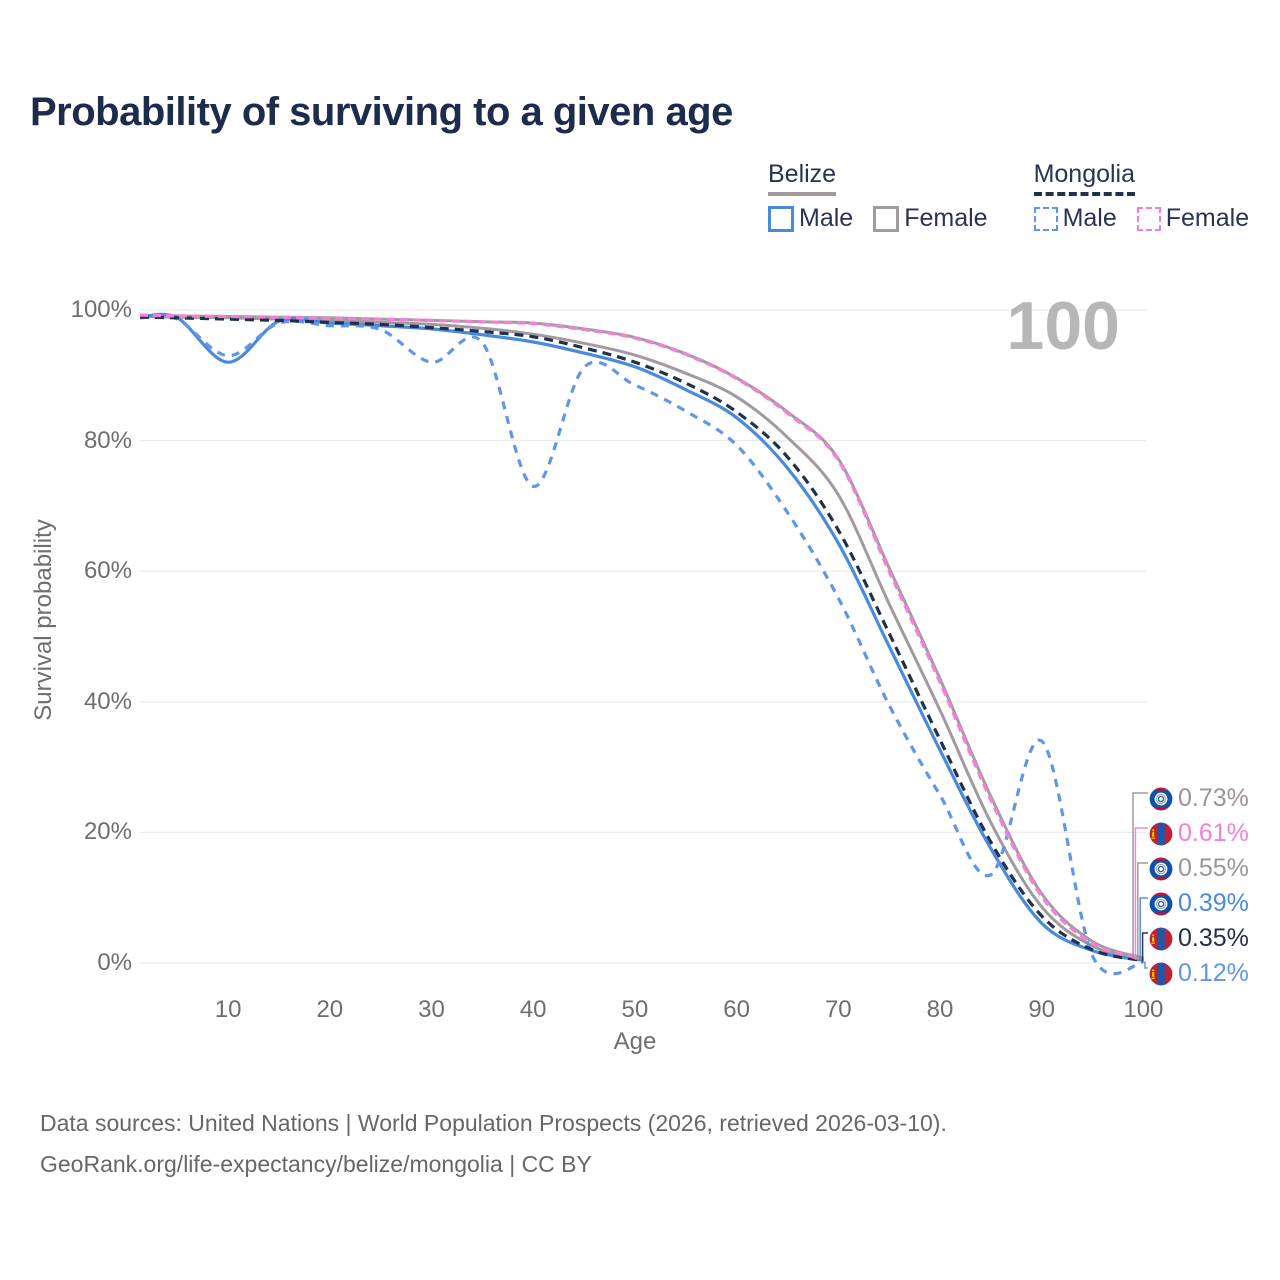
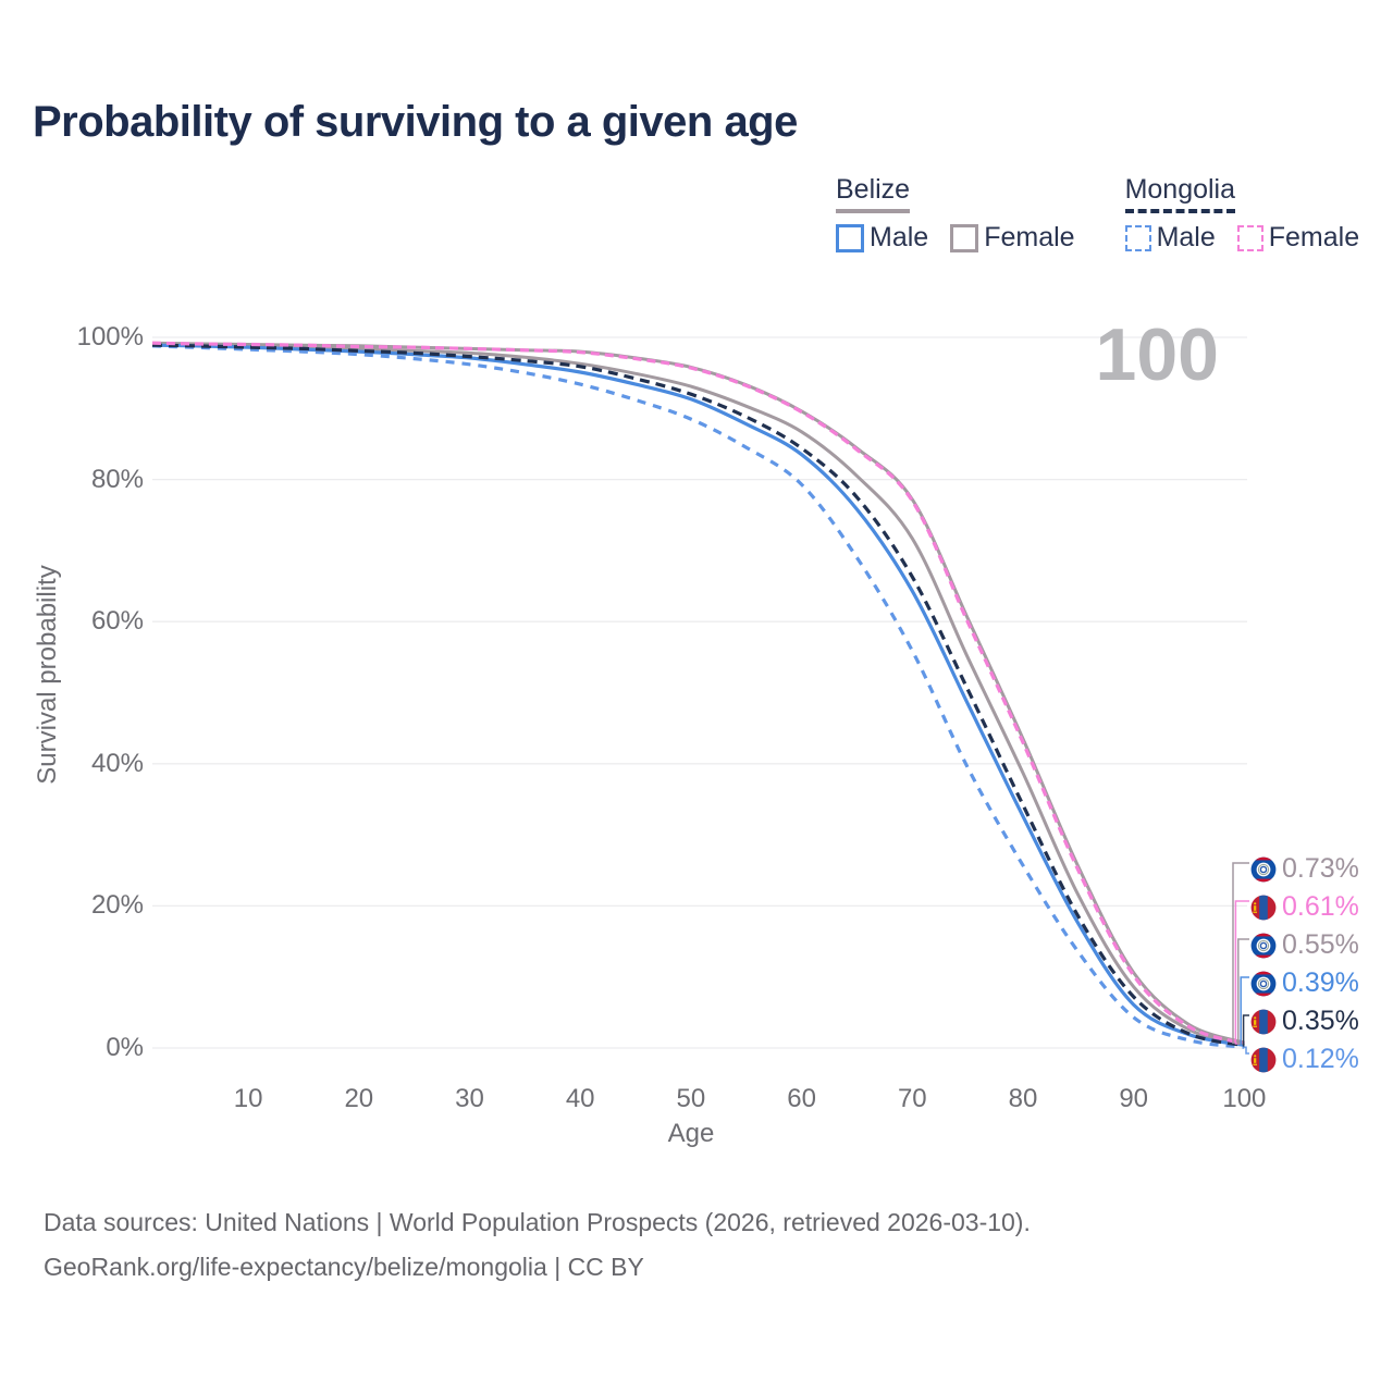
Belize Male/10: 92% -> 99%
Mongolia Male/10: 93% -> 98%
Mongolia Male/30: 92% -> 96%
Mongolia Male/40: 73% -> 93%
Mongolia Male/90: 34% -> 4%
